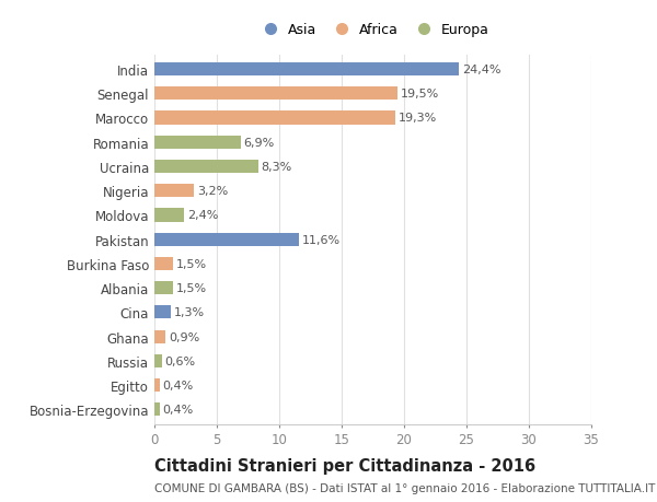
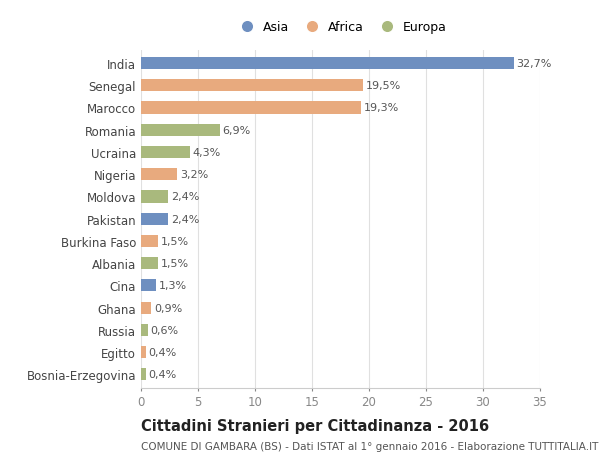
India: 24,4% -> 32,7%
Ucraina: 8,3% -> 4,3%
Pakistan: 11,6% -> 2,4%
